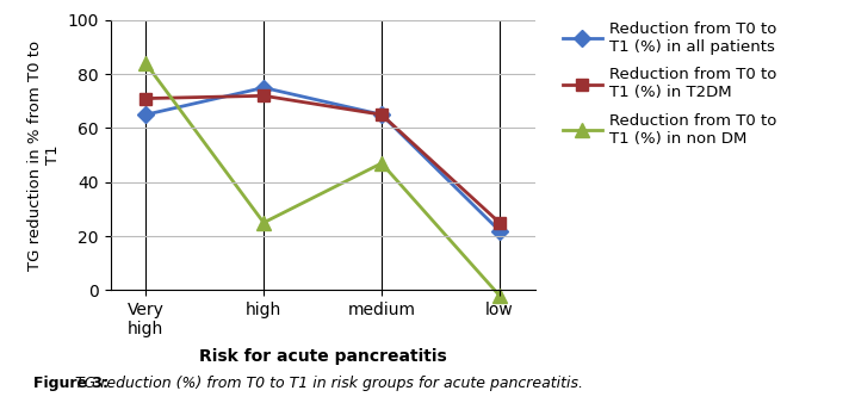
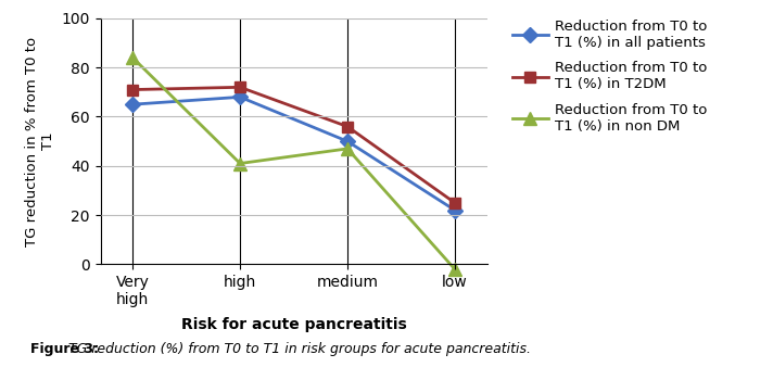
Reduction from T0 to T1 (%) in all patients/high: 75 -> 68
Reduction from T0 to T1 (%) in non DM/high: 25 -> 41
Reduction from T0 to T1 (%) in all patients/medium: 65 -> 50
Reduction from T0 to T1 (%) in T2DM/medium: 65 -> 56
